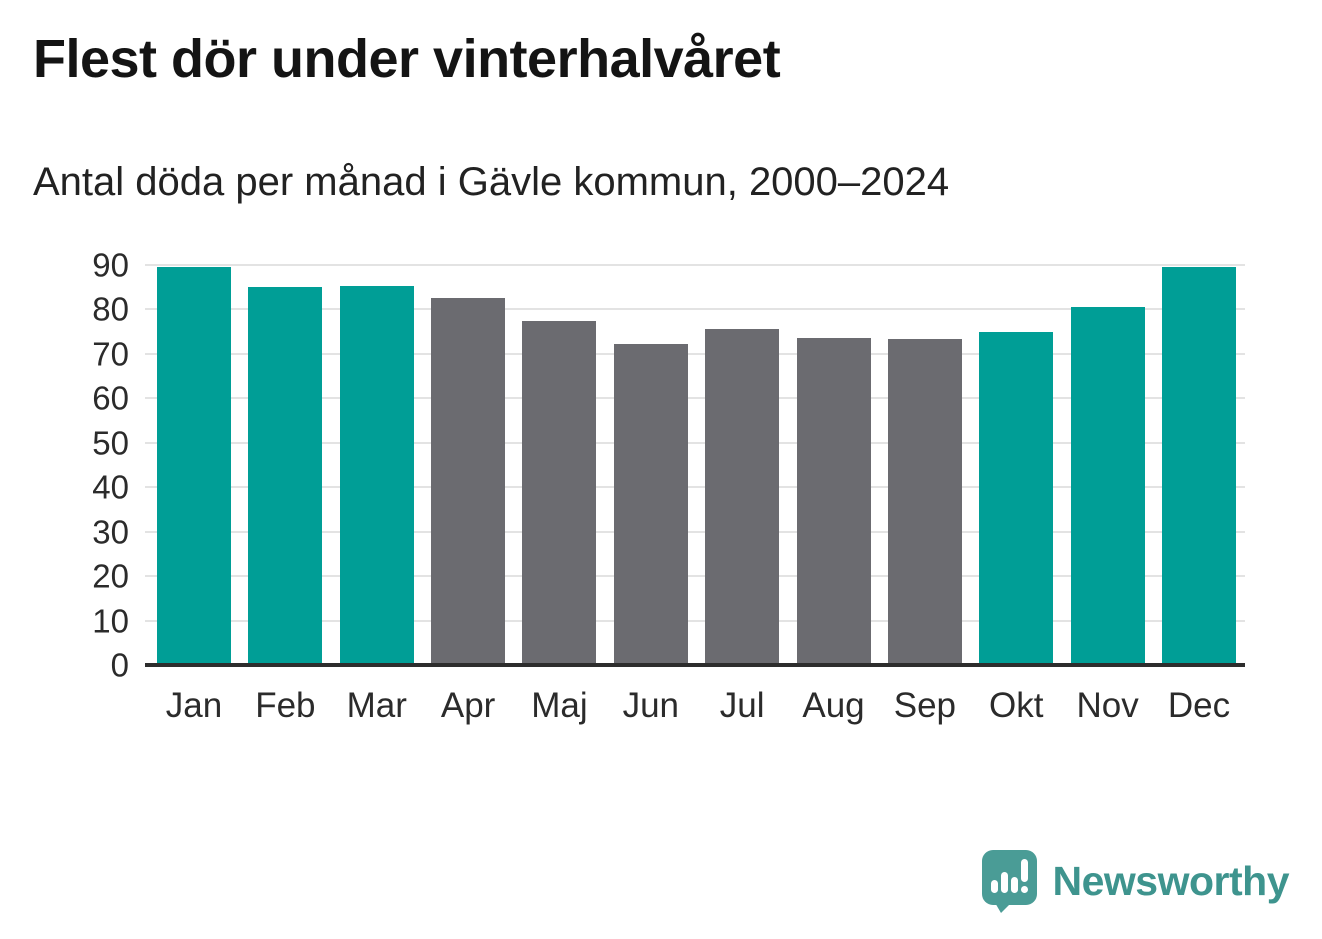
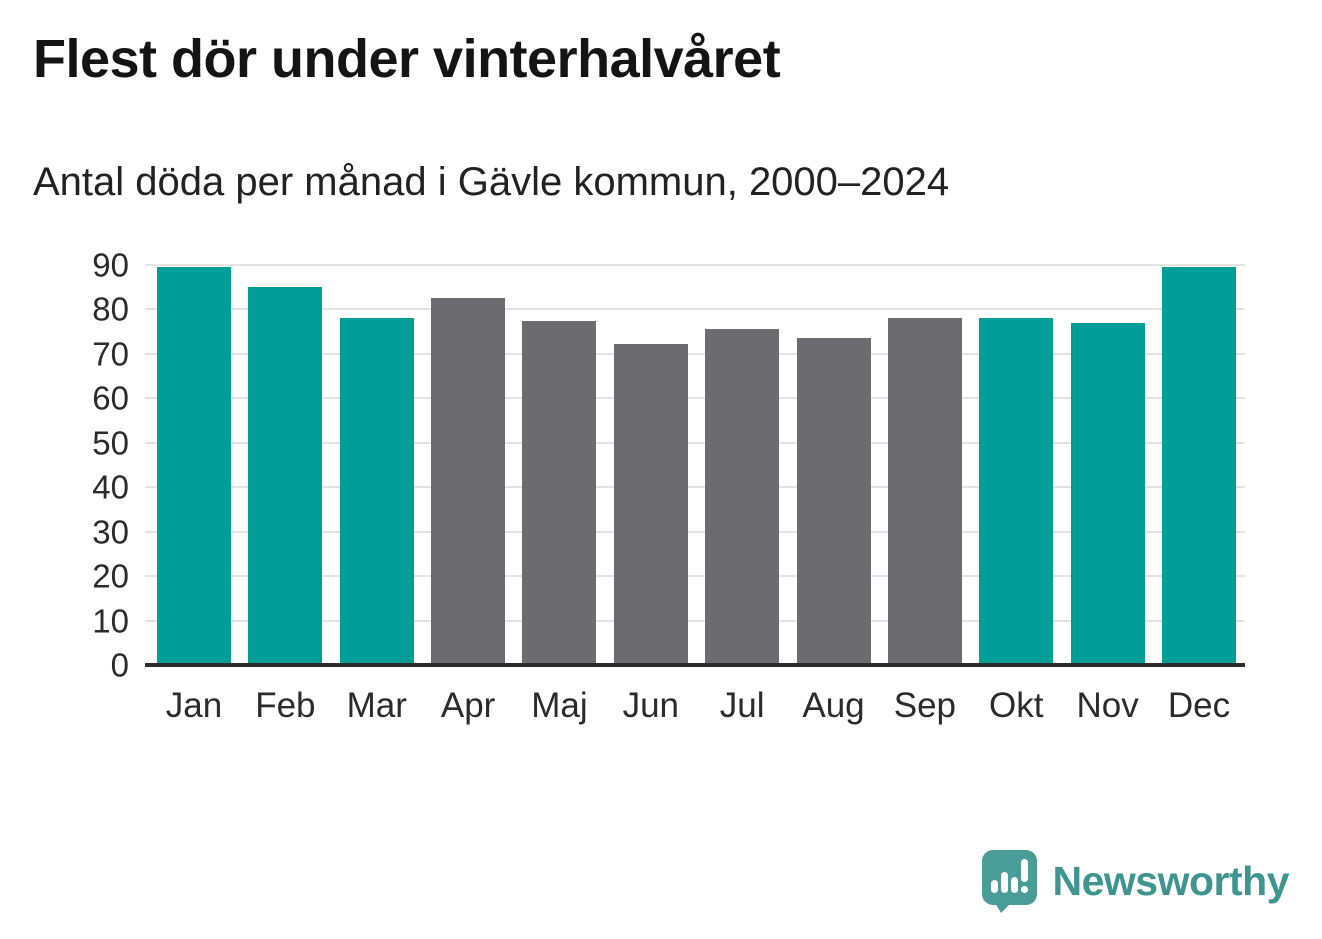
Mar: 85 -> 78
Sep: 73 -> 78
Okt: 75 -> 78
Nov: 80 -> 77
